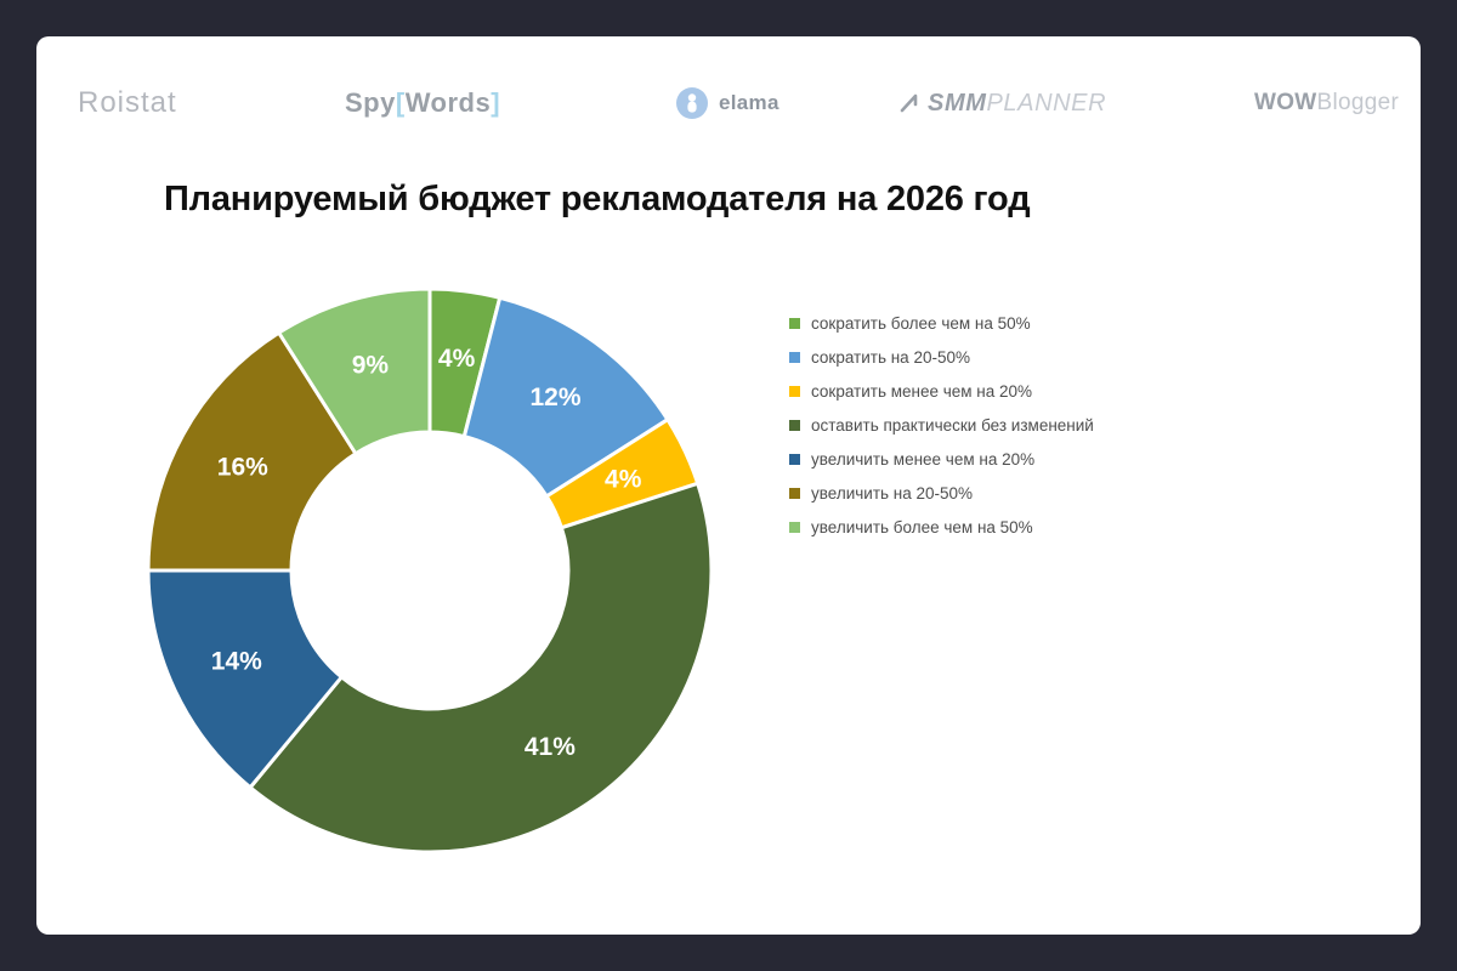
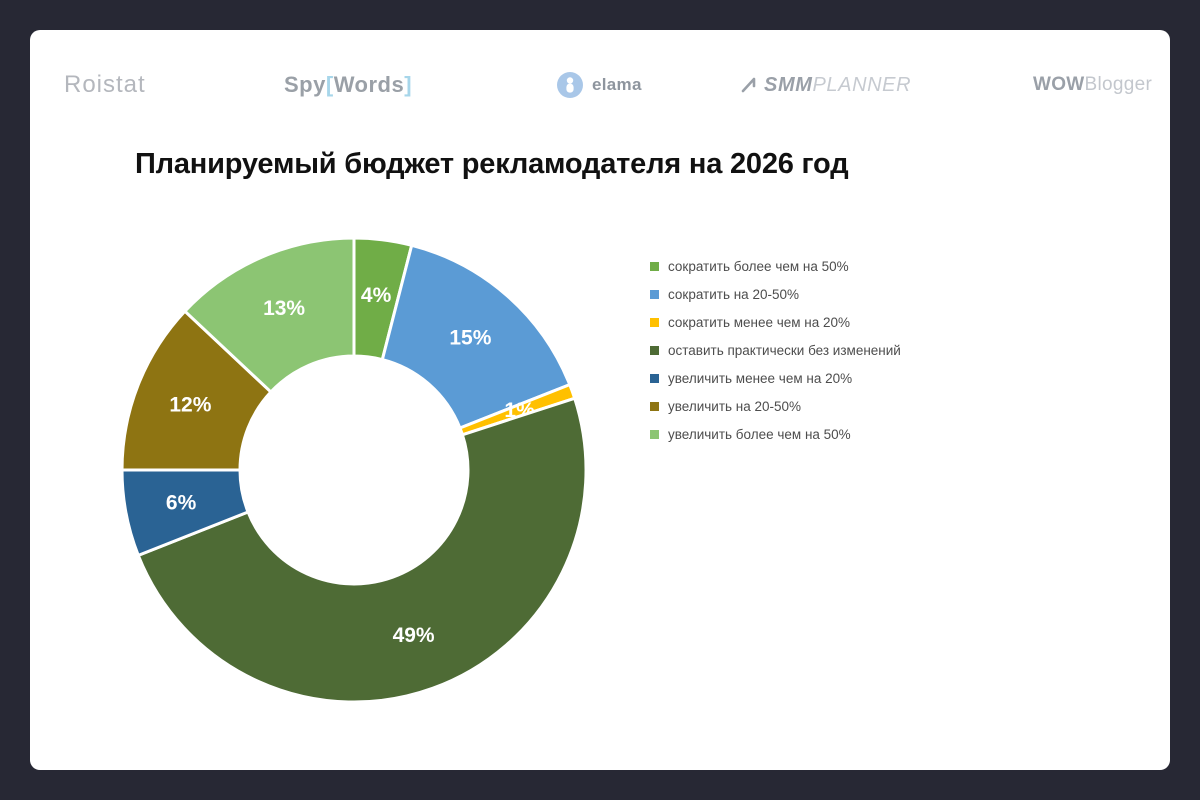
сократить на 20-50%: 12% -> 15%
сократить менее чем на 20%: 4% -> 1%
оставить практически без изменений: 41% -> 49%
увеличить менее чем на 20%: 14% -> 6%
увеличить на 20-50%: 16% -> 12%
увеличить более чем на 50%: 9% -> 13%
